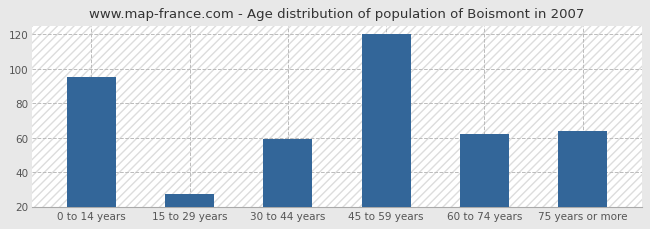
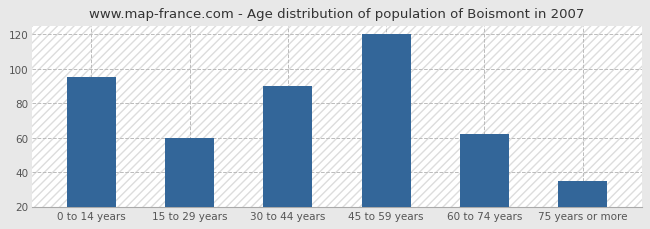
15 to 29 years: 27 -> 60
30 to 44 years: 59 -> 90
75 years or more: 64 -> 35
